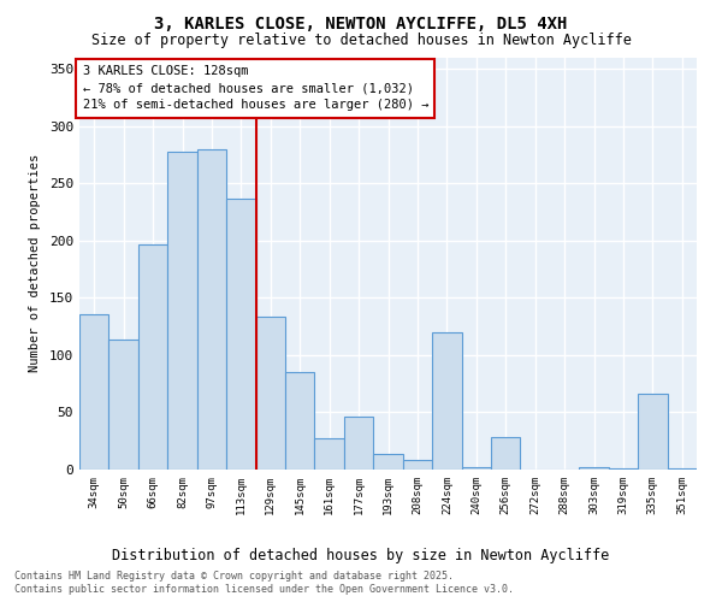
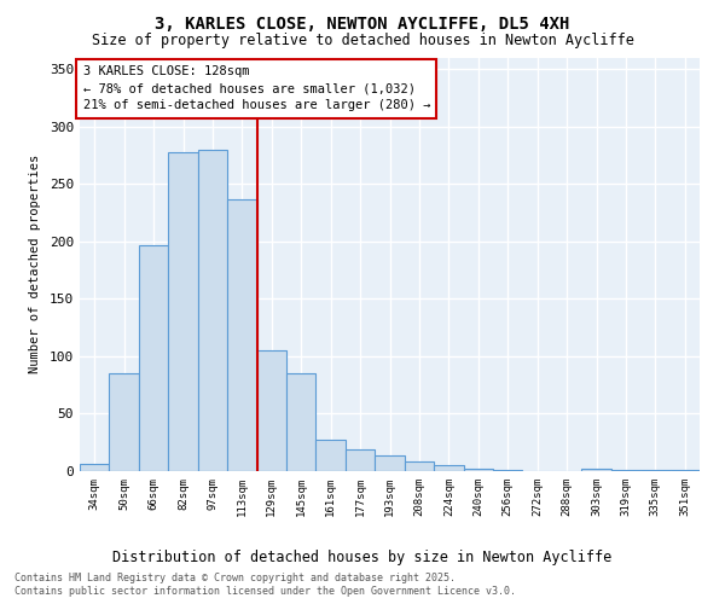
34sqm: 136 -> 6
50sqm: 114 -> 85
129sqm: 134 -> 105
177sqm: 46 -> 19
224sqm: 120 -> 5
256sqm: 28 -> 1
335sqm: 66 -> 1
